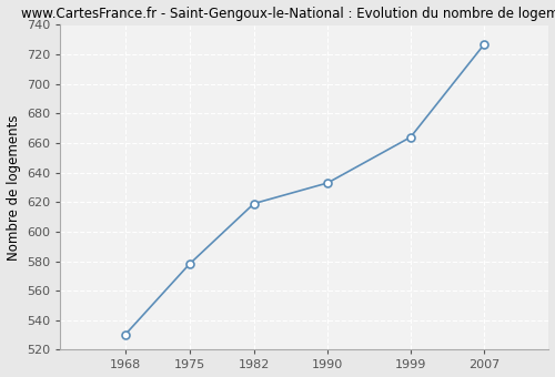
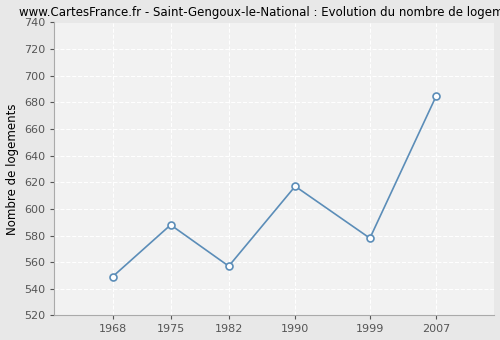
1968: 530 -> 549
1975: 578 -> 588
1982: 619 -> 557
1990: 633 -> 617
1999: 664 -> 578
2007: 727 -> 685
